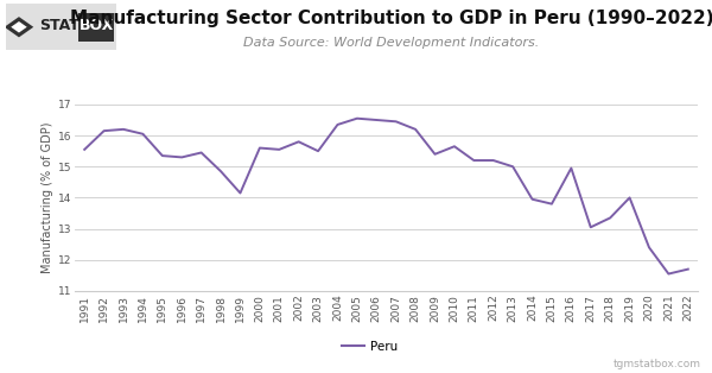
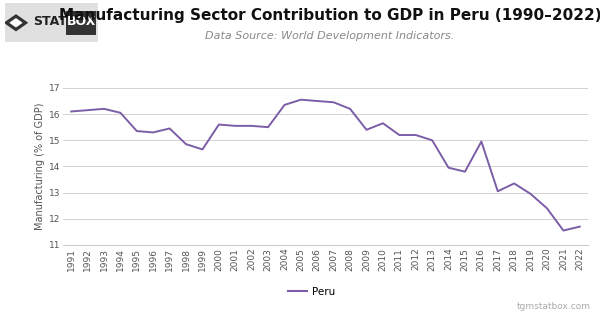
1991: 15.55 -> 16.10
1999: 14.15 -> 14.65
2002: 15.80 -> 15.55
2019: 14.00 -> 12.95
